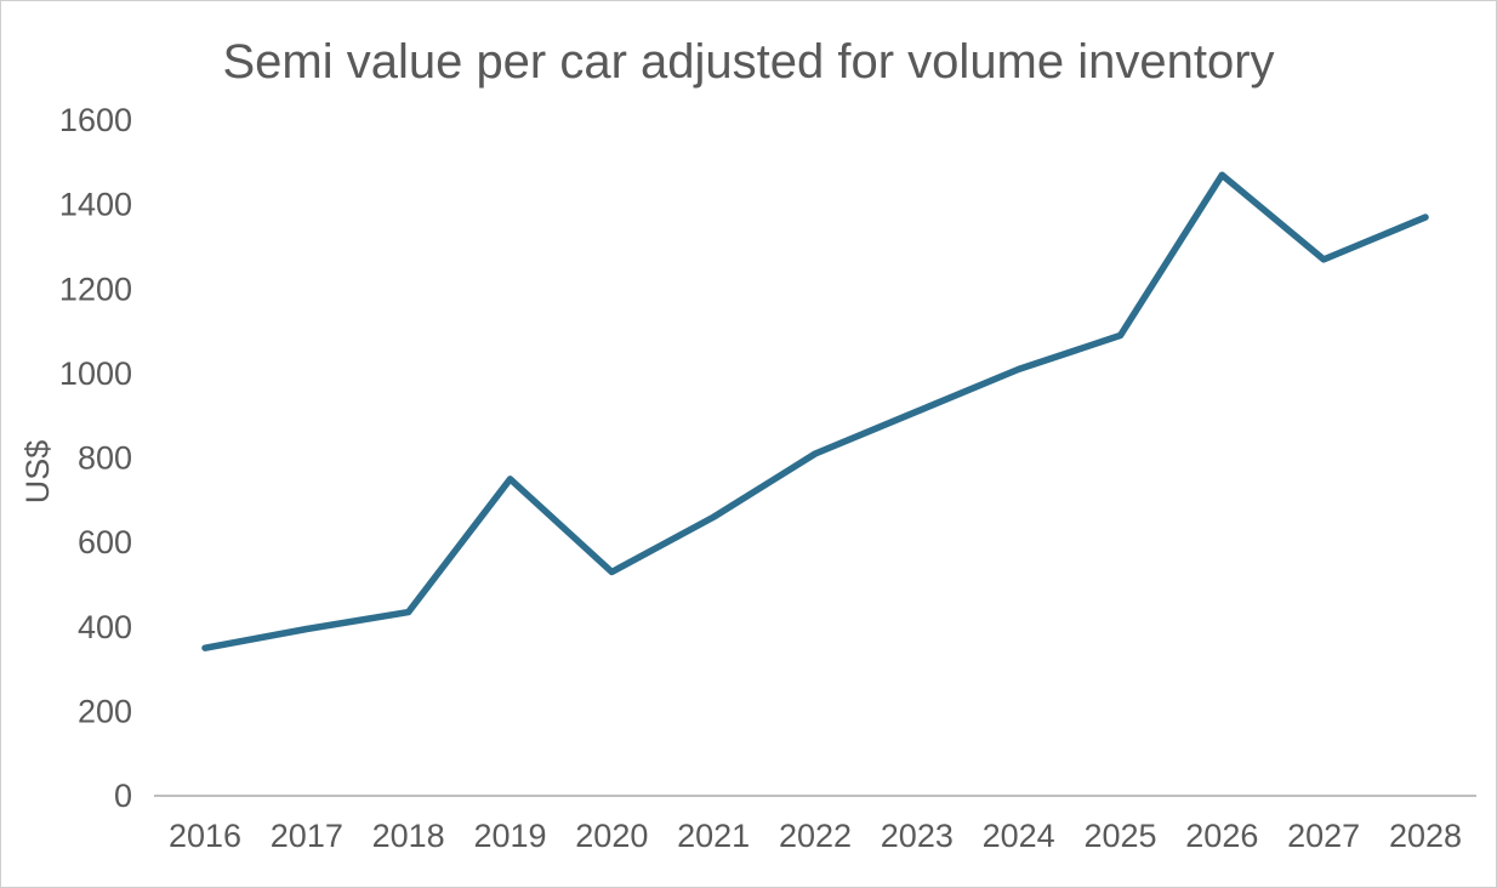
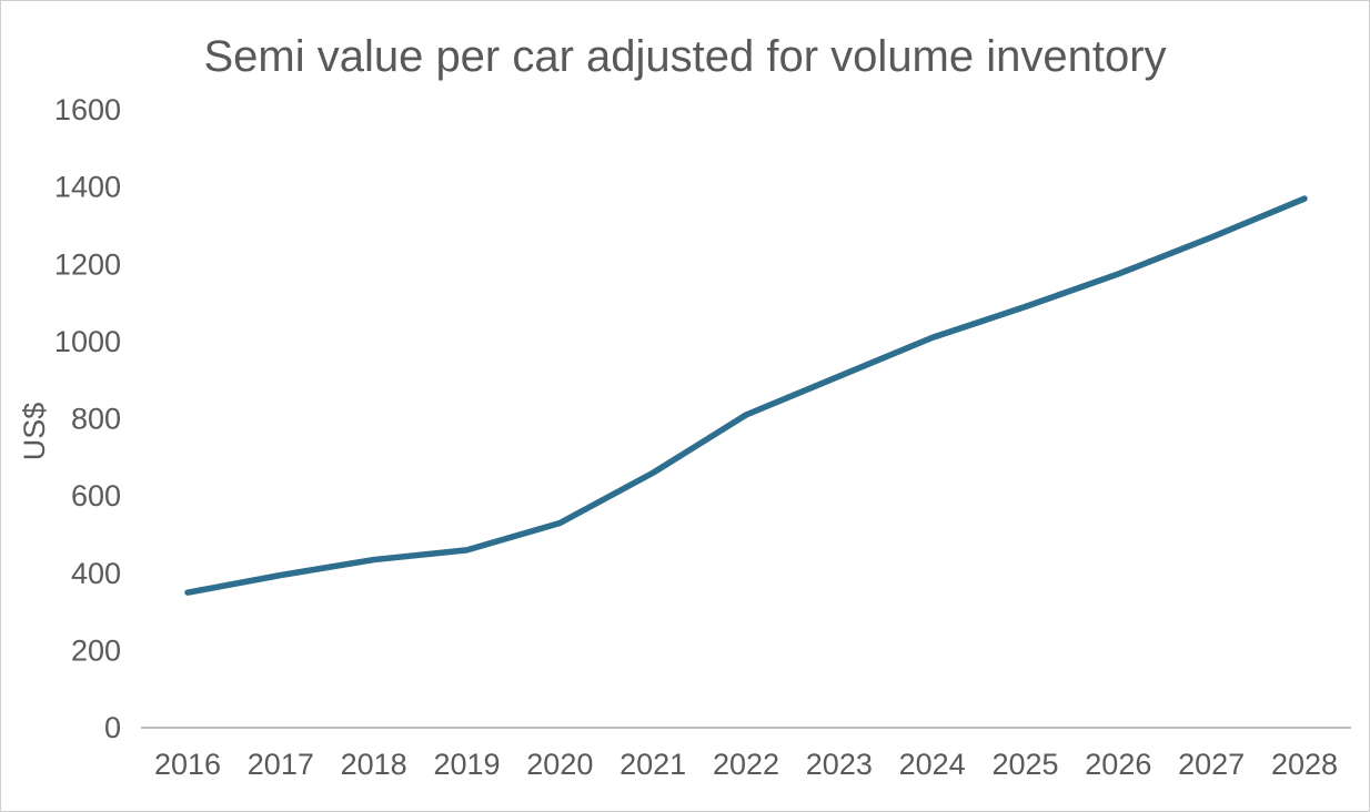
2019: 750 -> 460
2026: 1470 -> 1180
